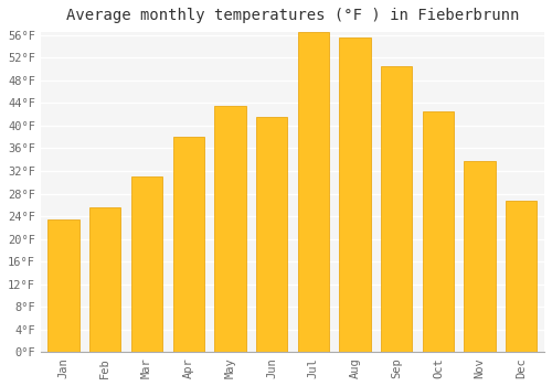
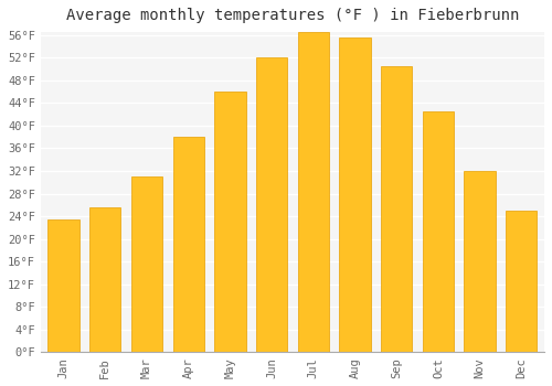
May: 43.4°F -> 46.0°F
Jun: 41.6°F -> 52.0°F
Nov: 33.8°F -> 32.0°F
Dec: 26.8°F -> 25.0°F
